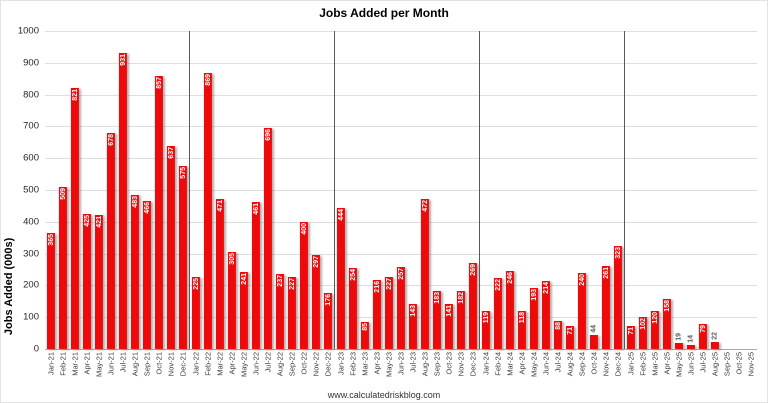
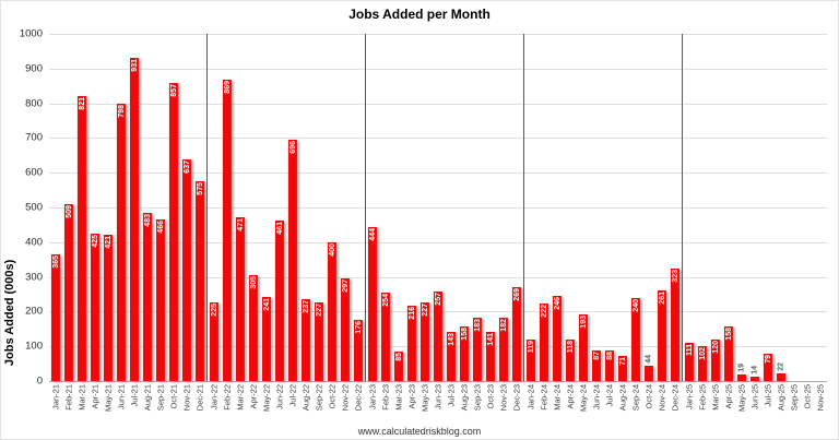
Jun-21: 678 -> 798
Aug-23: 472 -> 158
Jun-24: 214 -> 87
Jan-25: 71 -> 111
